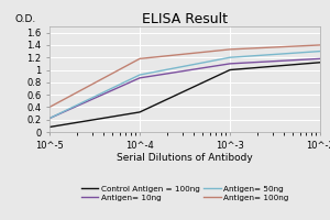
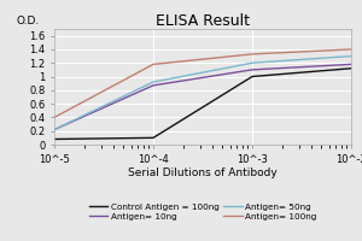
Control Antigen = 100ng/10^-4: 0.32 -> 0.10
